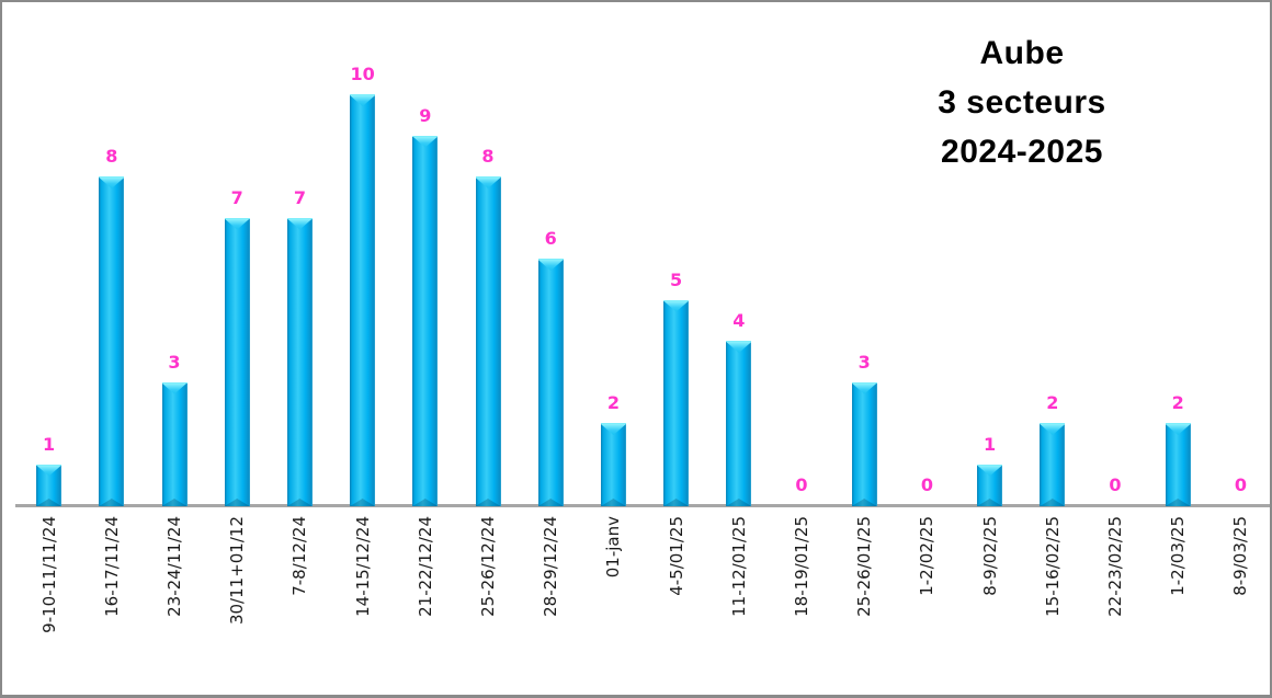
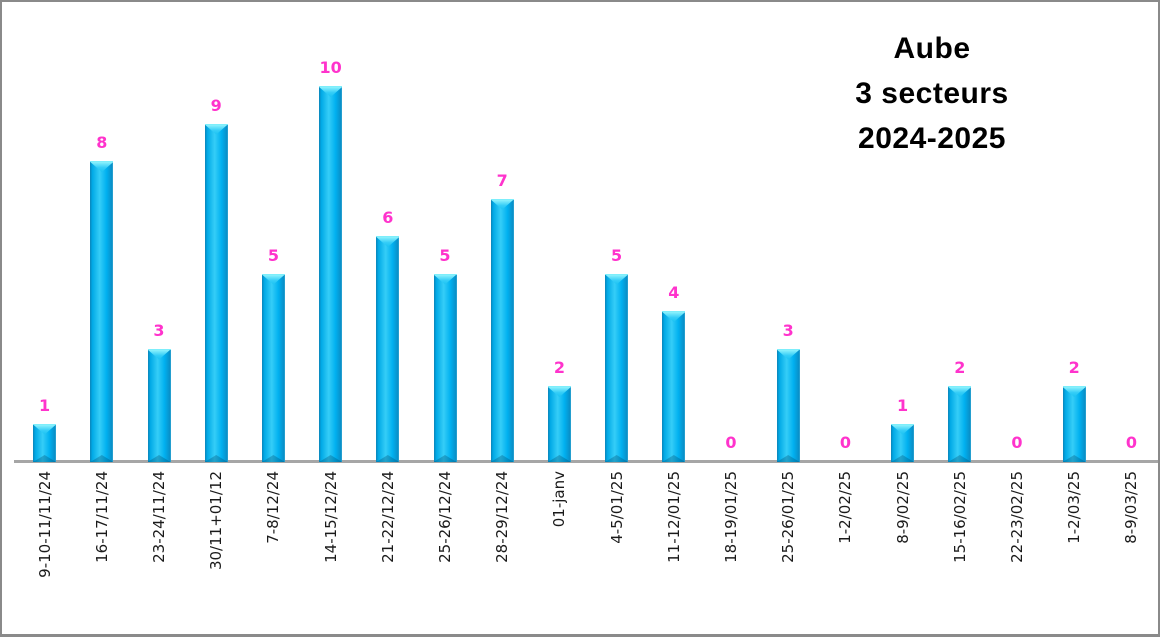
30/11+01/12: 7 -> 9
7-8/12/24: 7 -> 5
21-22/12/24: 9 -> 6
25-26/12/24: 8 -> 5
28-29/12/24: 6 -> 7
